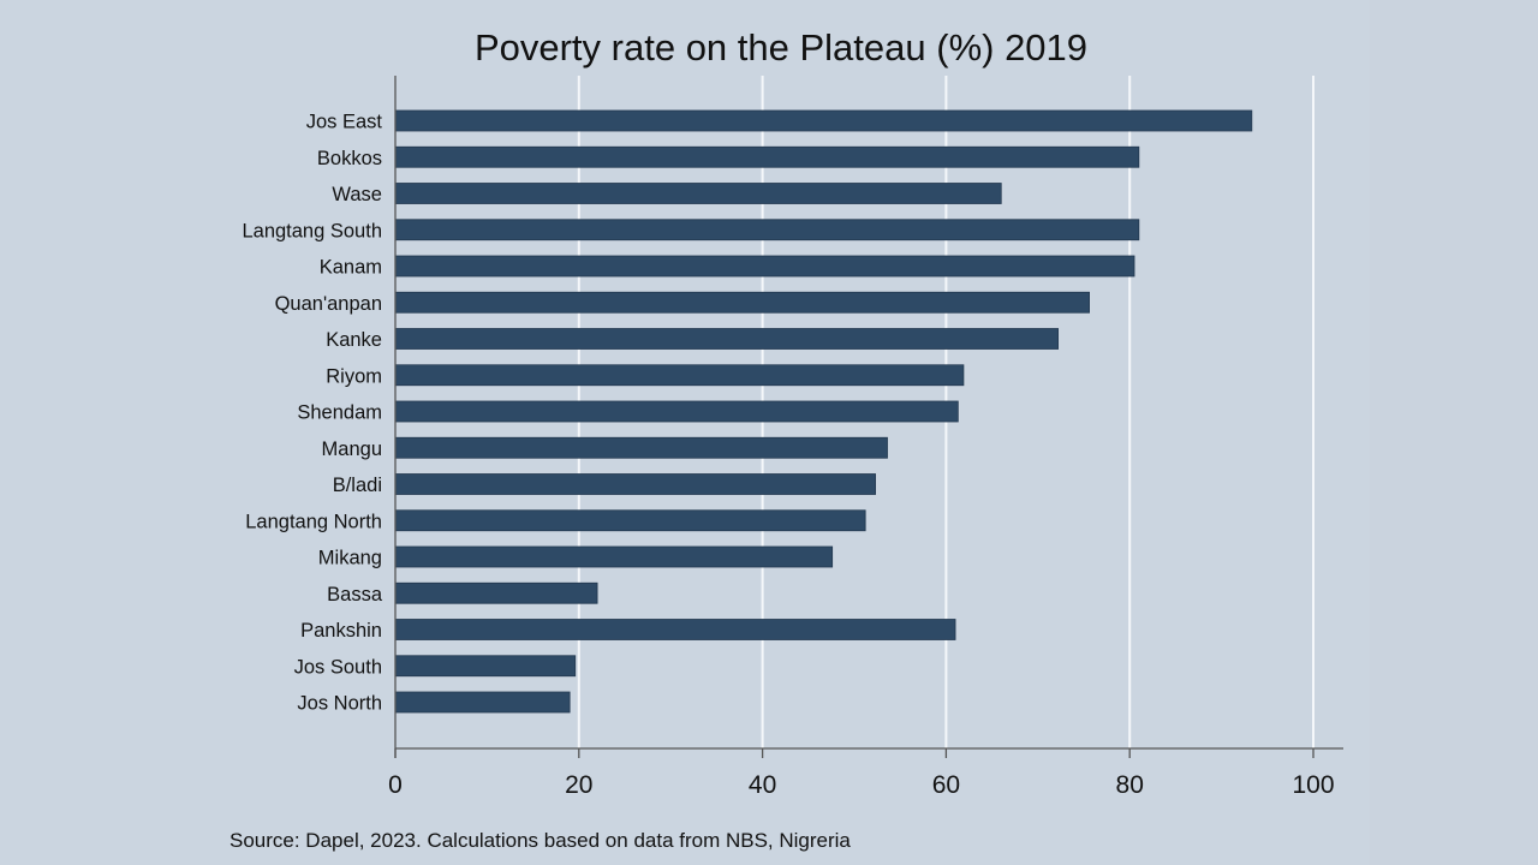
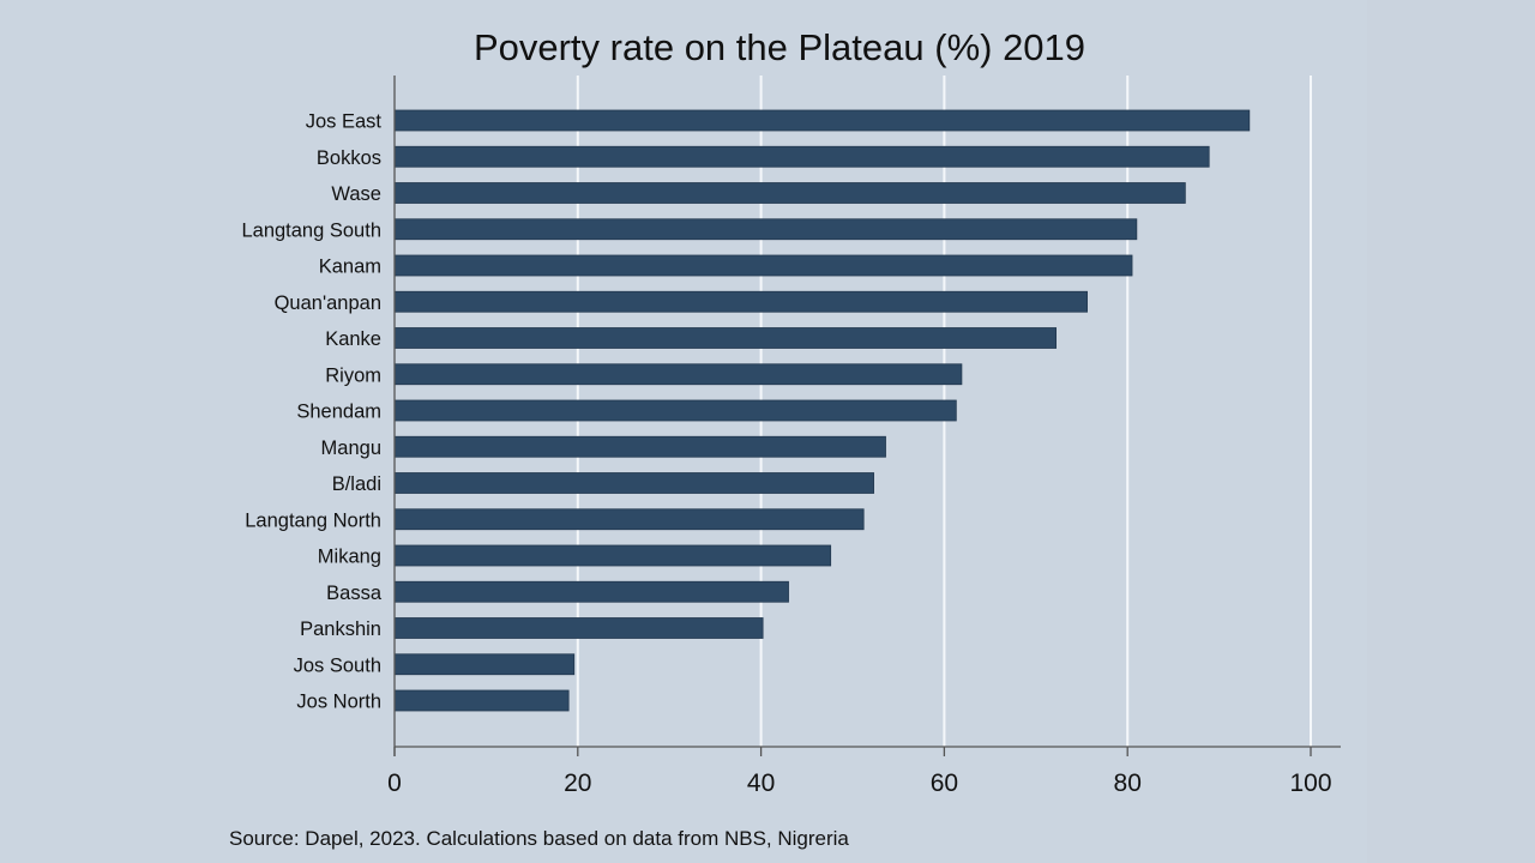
Bokkos: 81 -> 89
Wase: 66 -> 86
Bassa: 22 -> 43
Pankshin: 61 -> 40
